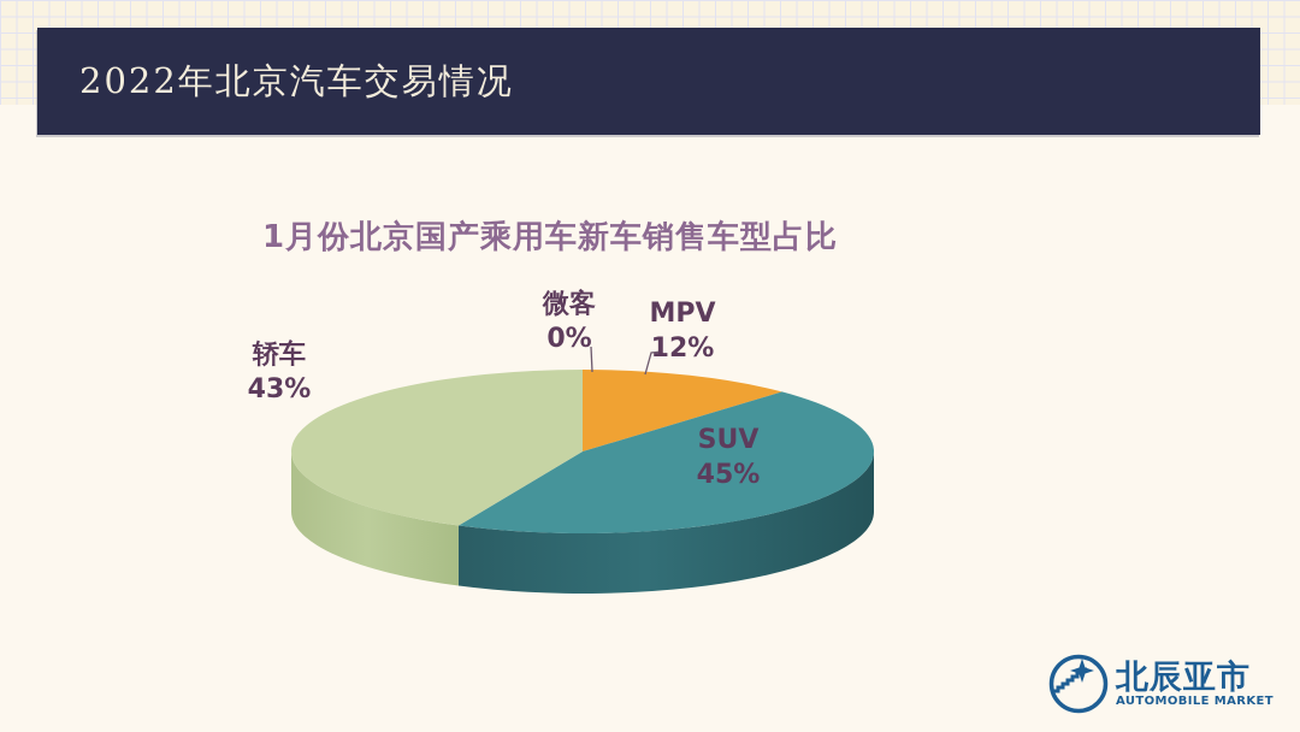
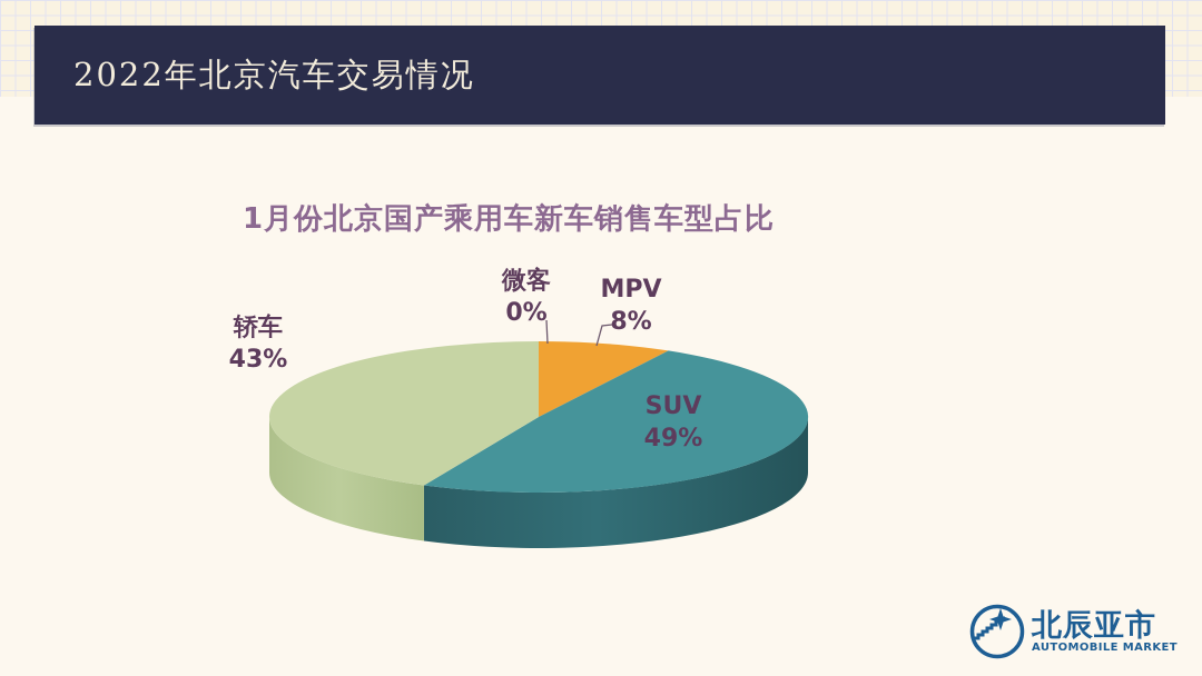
MPV: 12% -> 8%
SUV: 45% -> 49%
